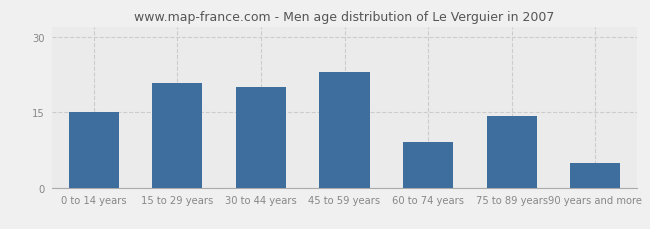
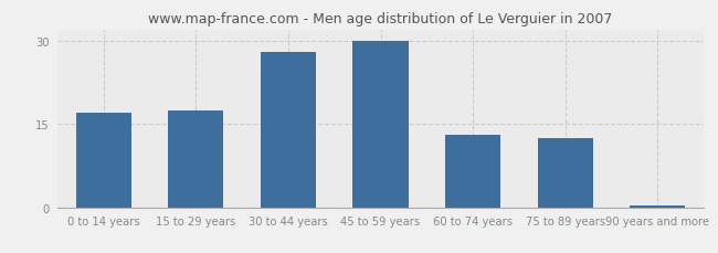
0 to 14 years: 15.0 -> 17.0
15 to 29 years: 20.8 -> 17.5
30 to 44 years: 20.0 -> 28.0
45 to 59 years: 23.0 -> 30.0
60 to 74 years: 9.0 -> 13.0
75 to 89 years: 14.2 -> 12.5
90 years and more: 4.8 -> 0.4
